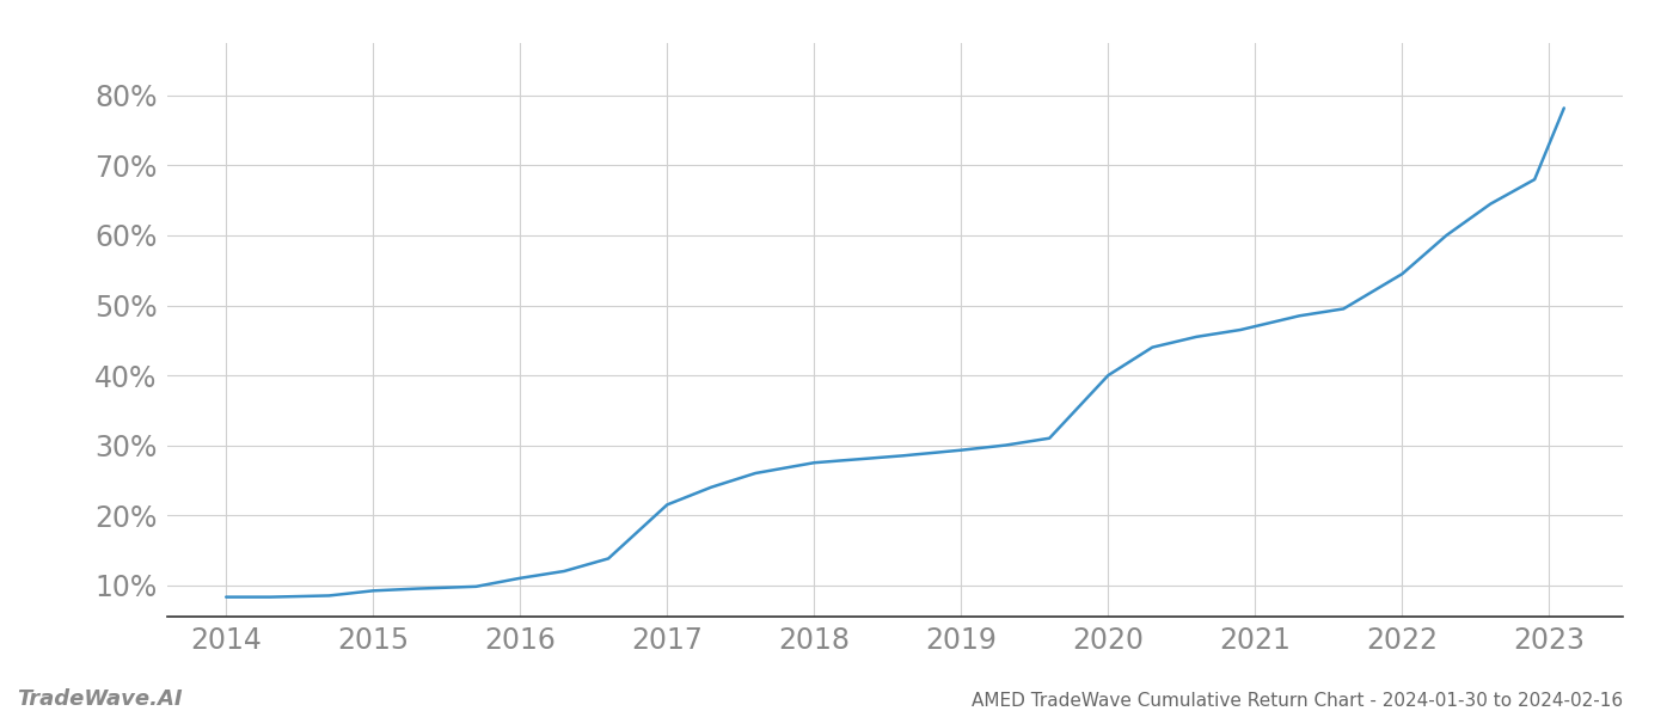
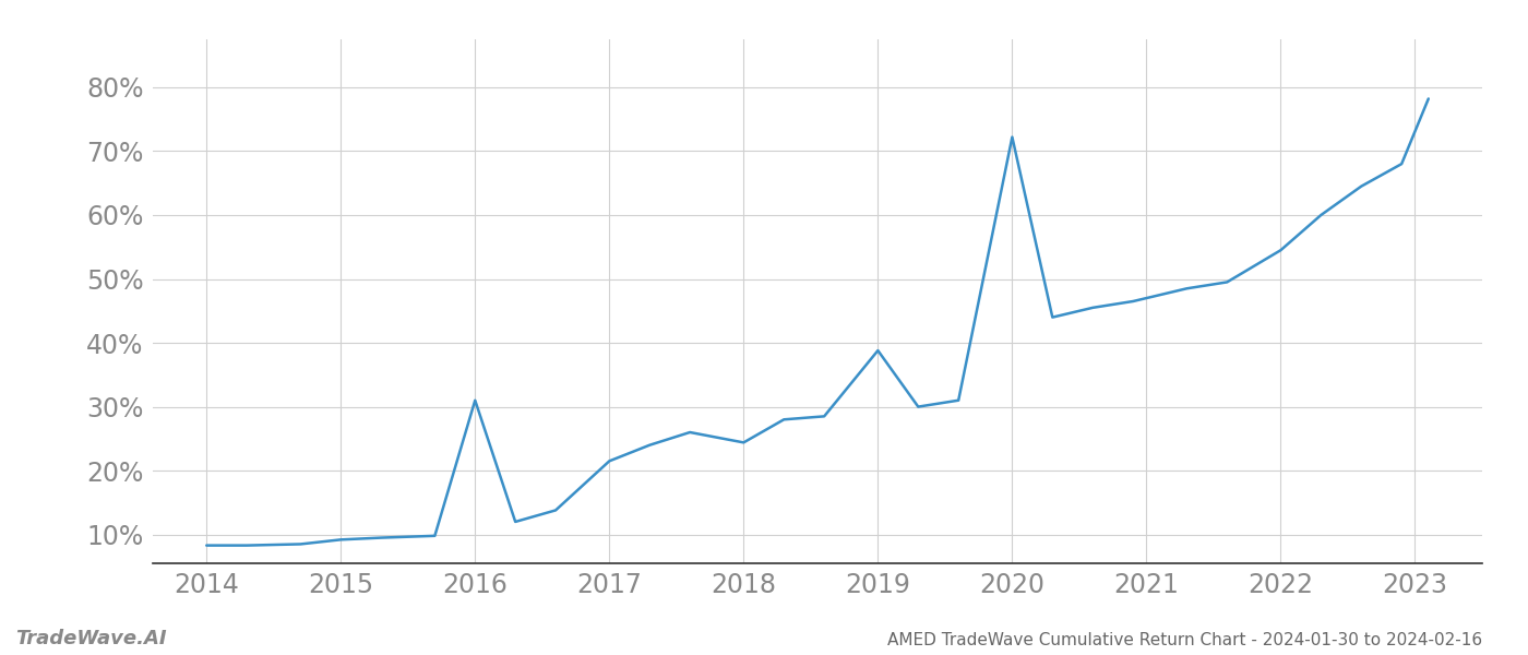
2016: 11.0% -> 31.0%
2018: 27.5% -> 24.4%
2019: 29.3% -> 38.8%
2020: 40.0% -> 72.2%
